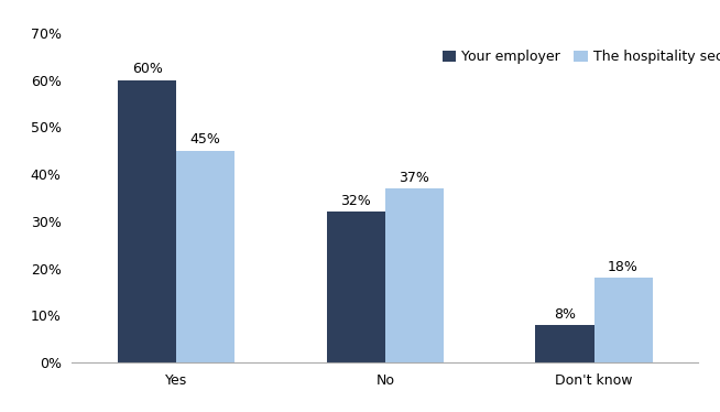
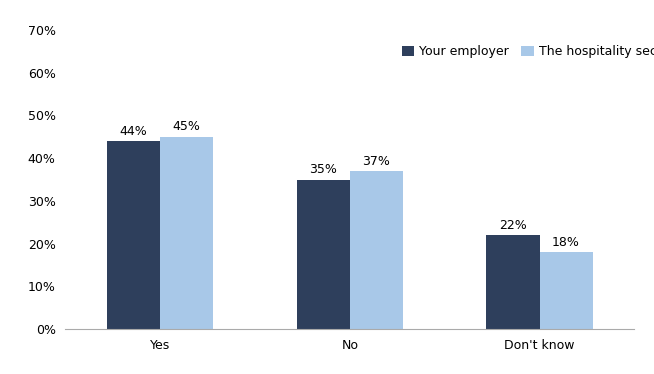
Your employer/Yes: 60% -> 44%
Your employer/No: 32% -> 35%
Your employer/Don't know: 8% -> 22%
